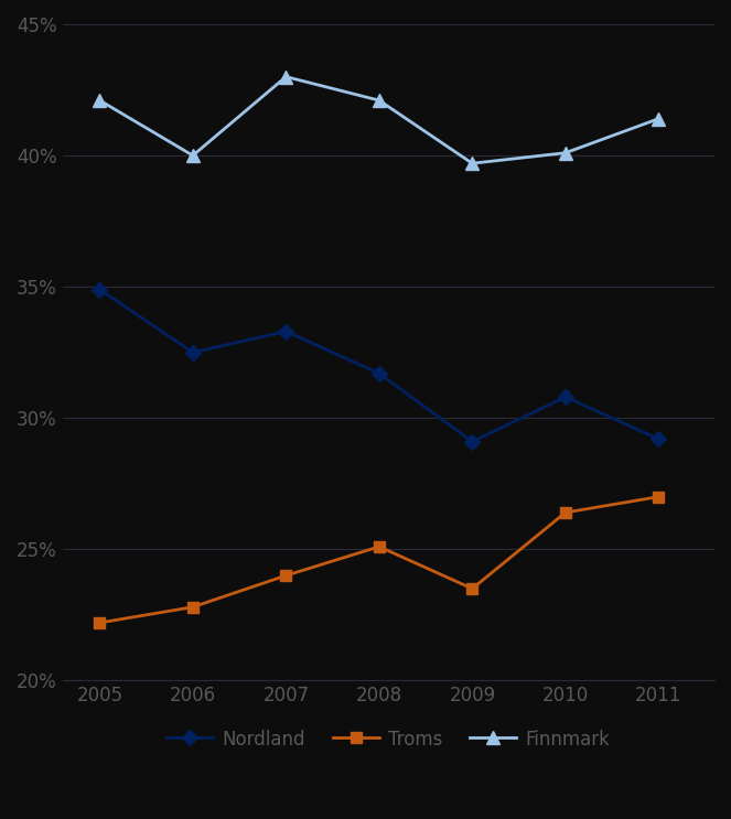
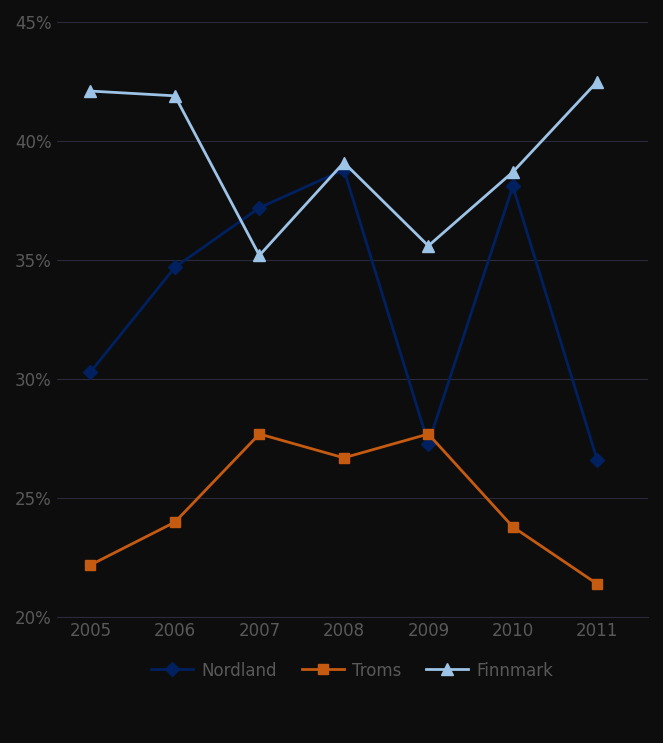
Nordland/2005: 34.9% -> 30.3%
Nordland/2006: 32.5% -> 34.7%
Troms/2006: 22.8% -> 24.0%
Finnmark/2006: 40.0% -> 41.9%
Nordland/2007: 33.3% -> 37.2%
Troms/2007: 24.0% -> 27.7%
Finnmark/2007: 43.0% -> 35.2%
Nordland/2008: 31.7% -> 38.8%
Troms/2008: 25.1% -> 26.7%
Finnmark/2008: 42.1% -> 39.1%
Nordland/2009: 29.1% -> 27.3%
Troms/2009: 23.5% -> 27.7%
Finnmark/2009: 39.7% -> 35.6%
Nordland/2010: 30.8% -> 38.1%
Troms/2010: 26.4% -> 23.8%
Finnmark/2010: 40.1% -> 38.7%
Nordland/2011: 29.2% -> 26.6%
Troms/2011: 27.0% -> 21.4%
Finnmark/2011: 41.4% -> 42.5%
